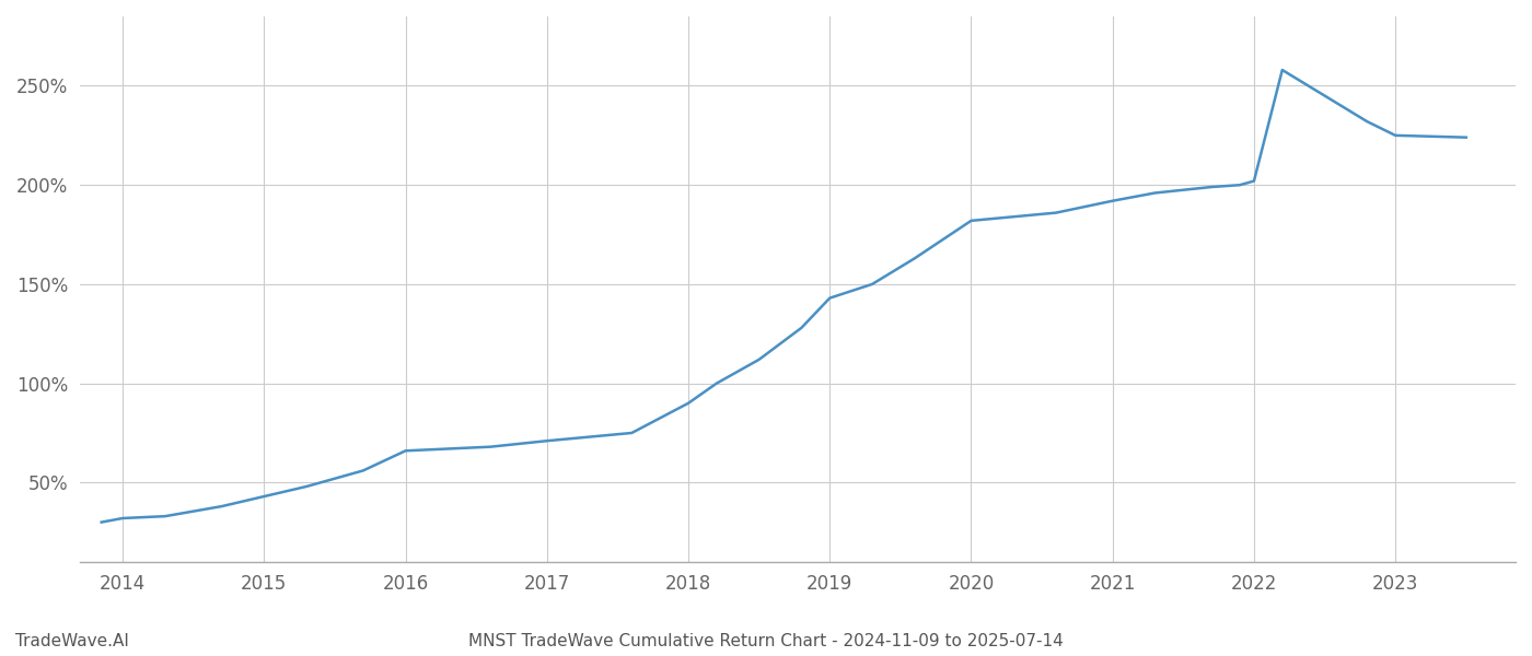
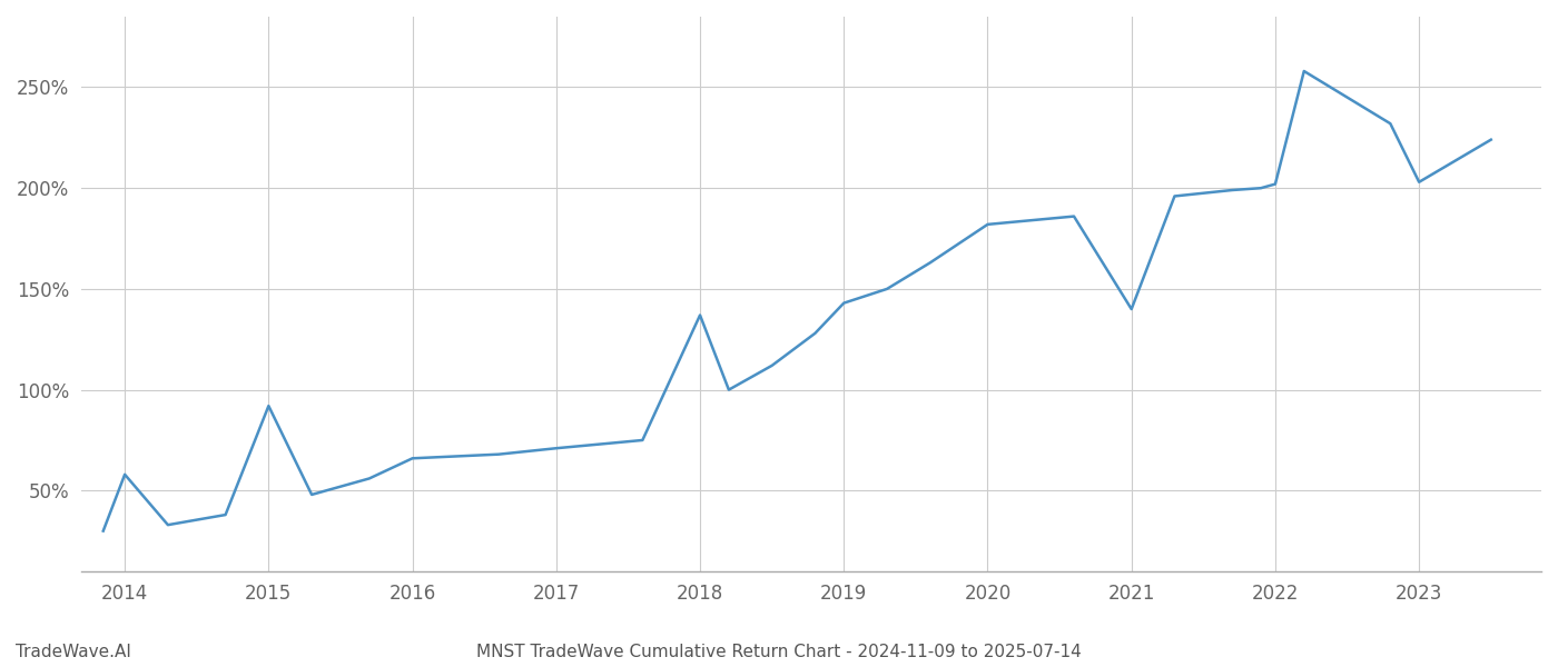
2014: 32% -> 58%
2015: 43% -> 92%
2018: 90% -> 137%
2021: 192% -> 140%
2023: 225% -> 203%
